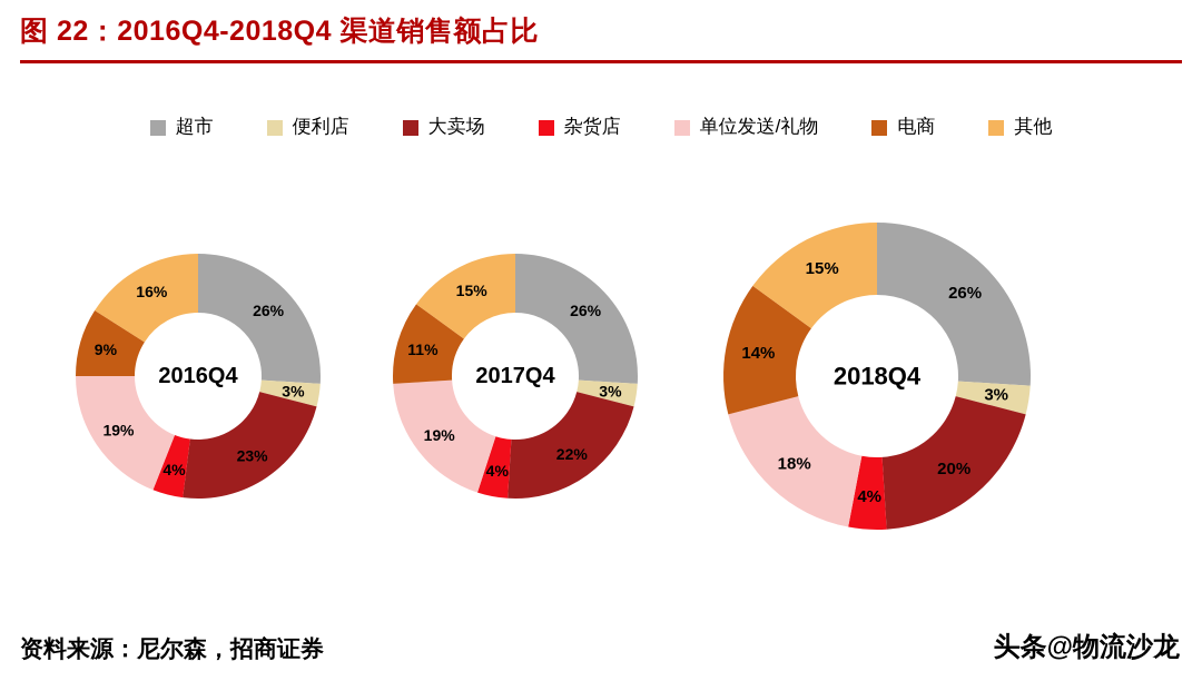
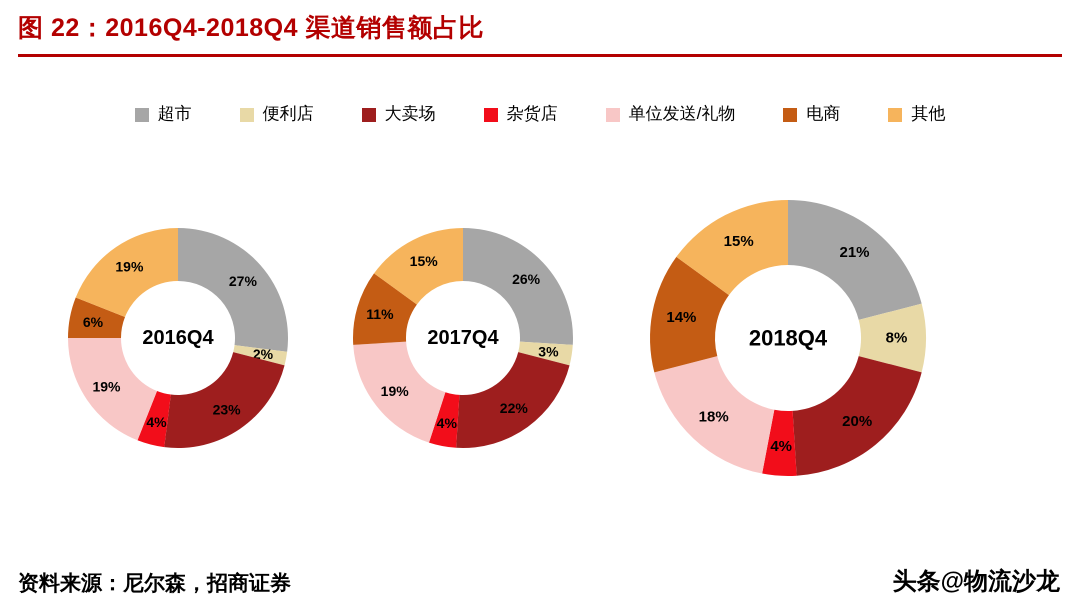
2016Q4/超市: 26% -> 27%
2016Q4/便利店: 3% -> 2%
2016Q4/电商: 9% -> 6%
2016Q4/其他: 16% -> 19%
2018Q4/超市: 26% -> 21%
2018Q4/便利店: 3% -> 8%
